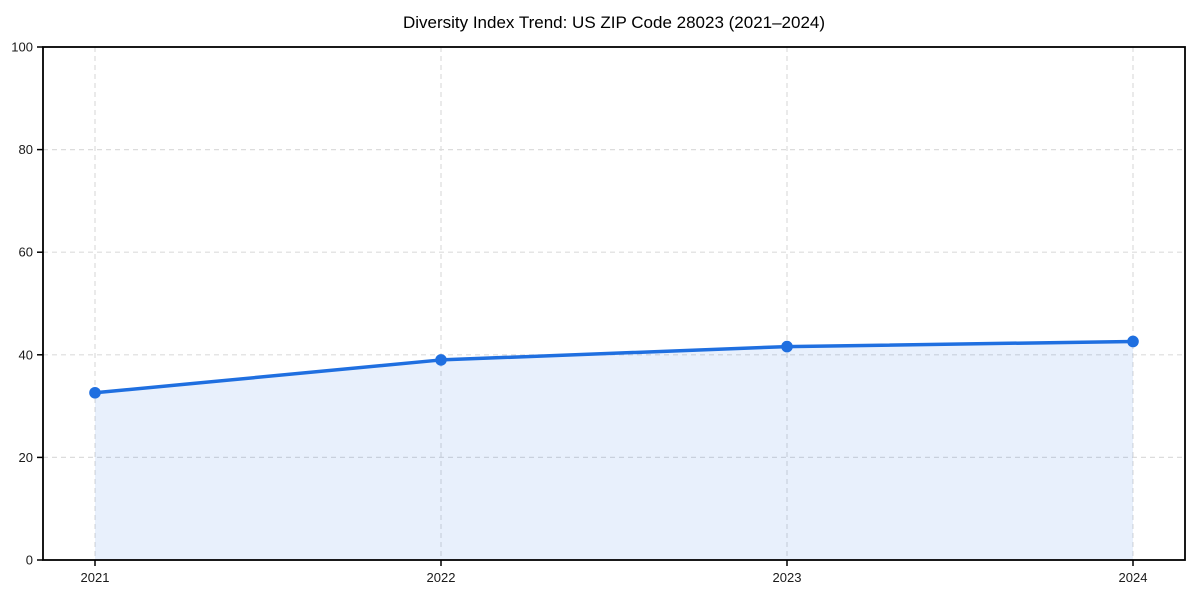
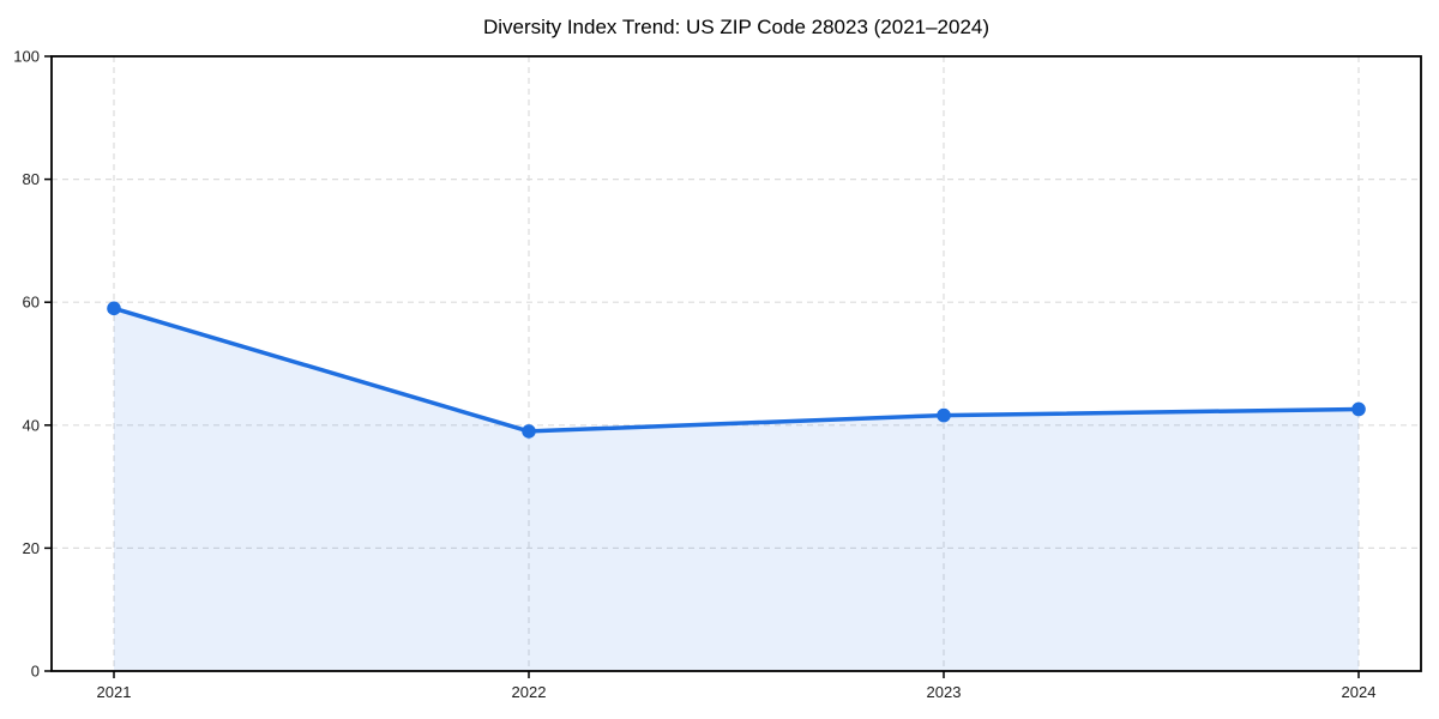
2021: 33 -> 59
